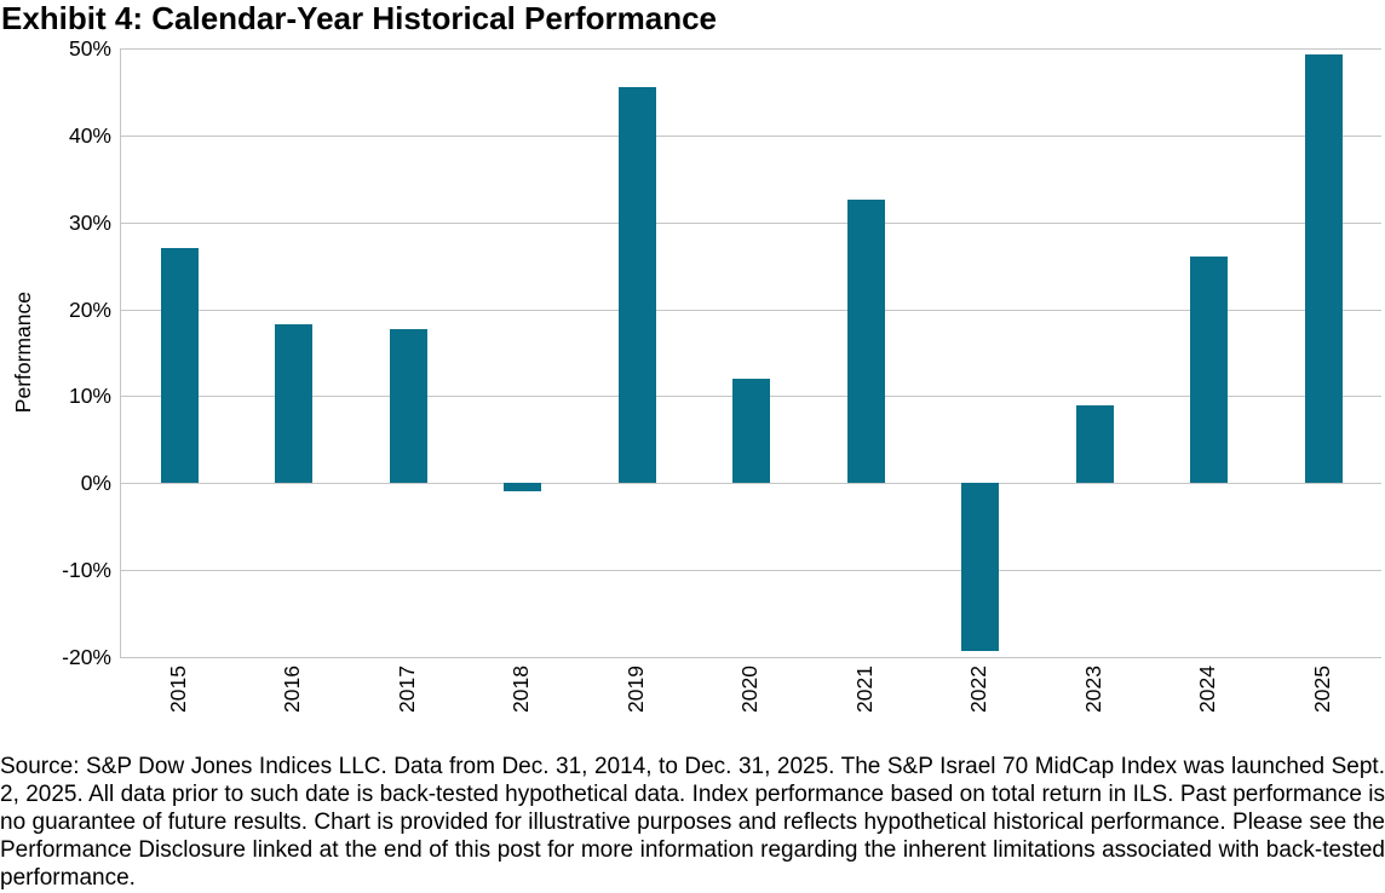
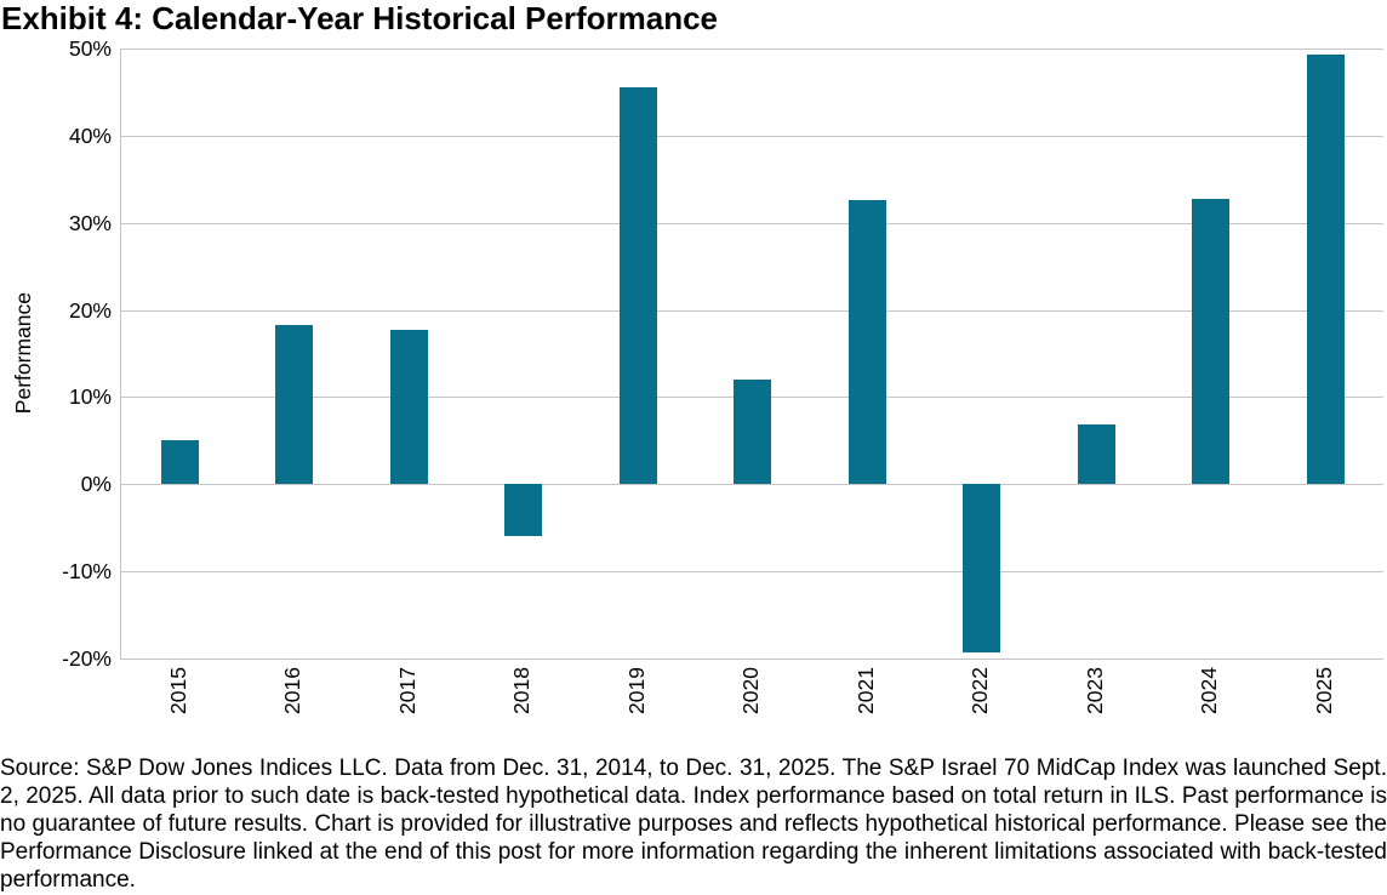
2015: 27% -> 5%
2018: -1% -> -6%
2023: 9% -> 7%
2024: 26% -> 33%
